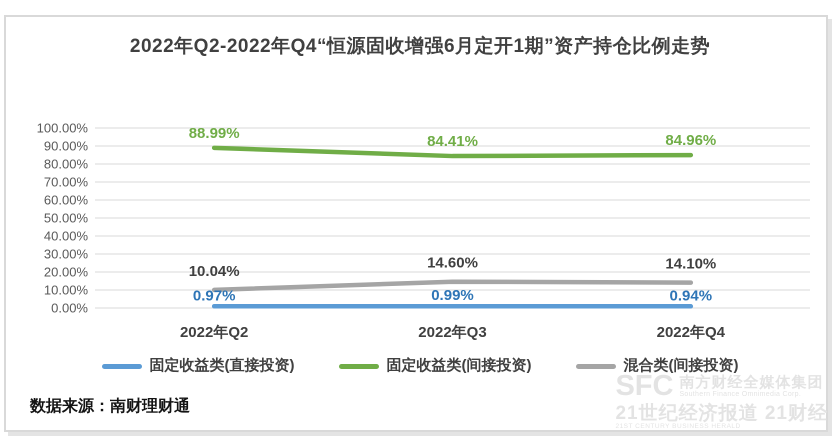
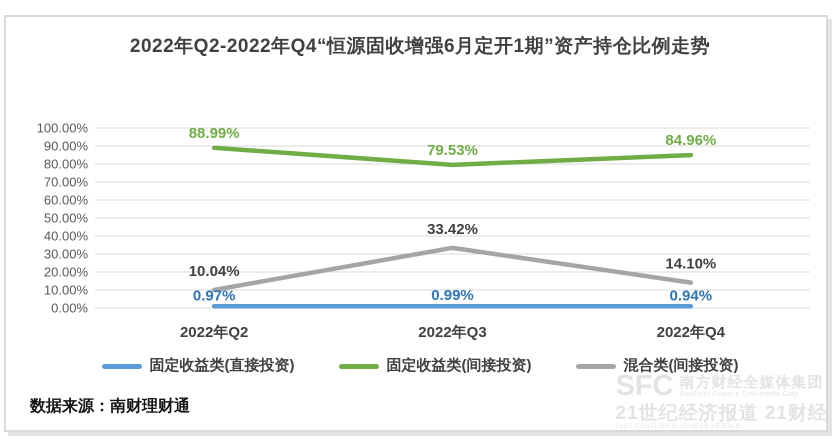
固定收益类(间接投资)/2022年Q3: 84.41% -> 79.53%
混合类(间接投资)/2022年Q3: 14.60% -> 33.42%
